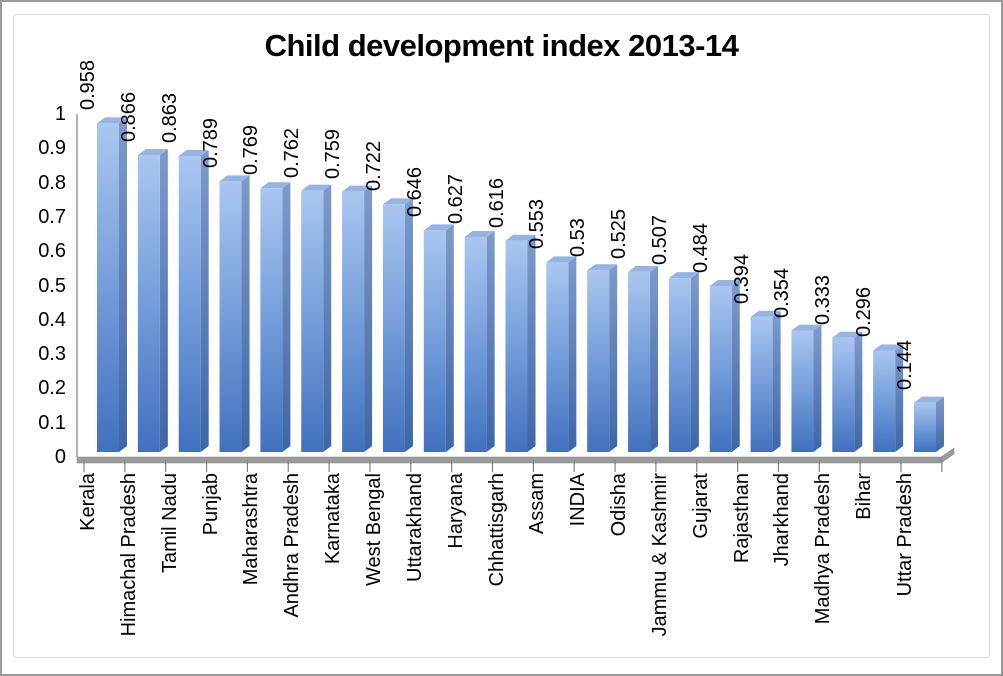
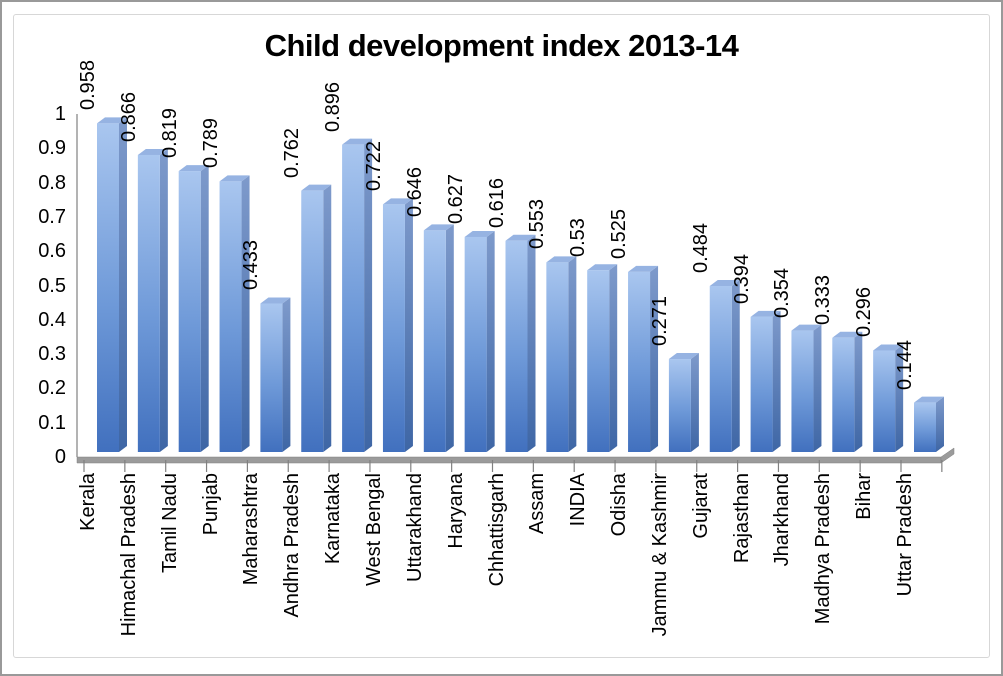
Tamil Nadu: 0.863 -> 0.819
Maharashtra: 0.769 -> 0.433
Karnataka: 0.759 -> 0.896
Jammu & Kashmir: 0.507 -> 0.271
